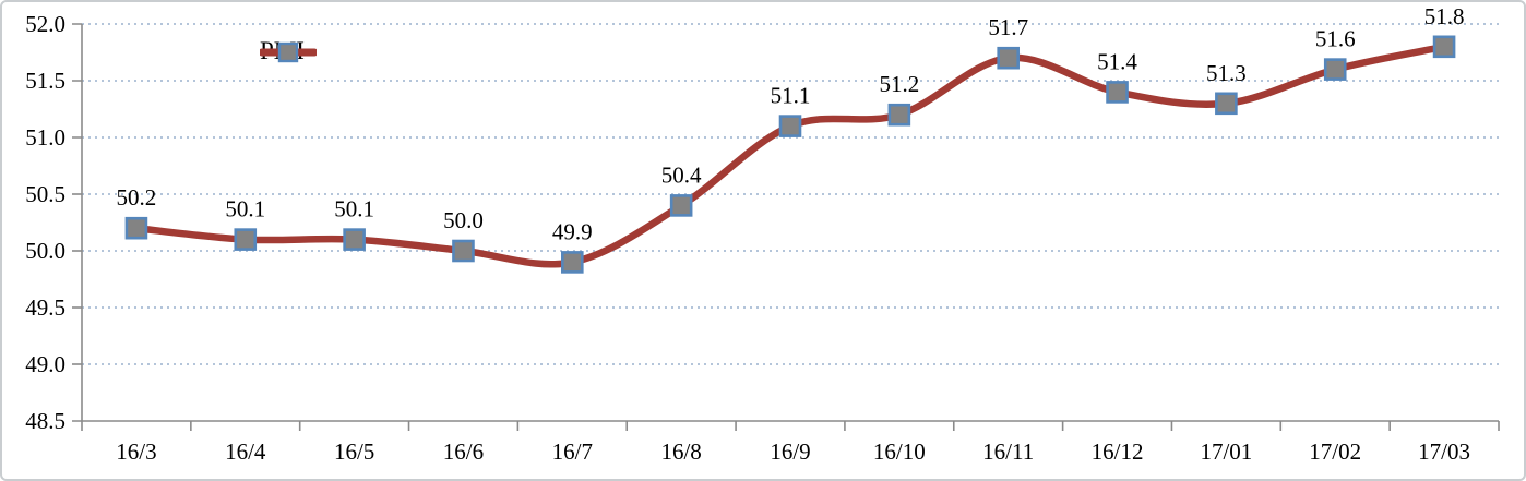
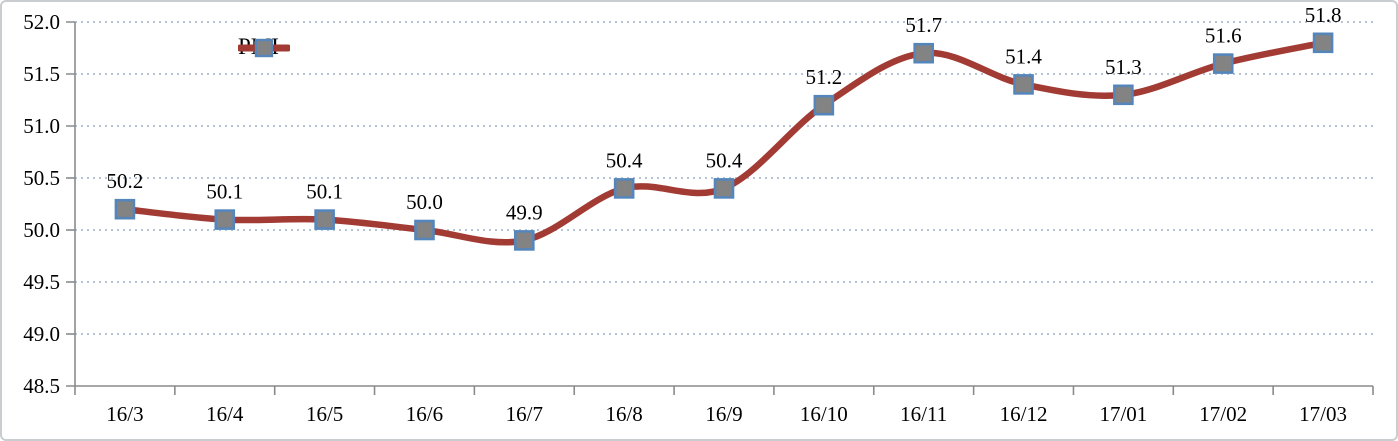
16/9: 51.1 -> 50.4
